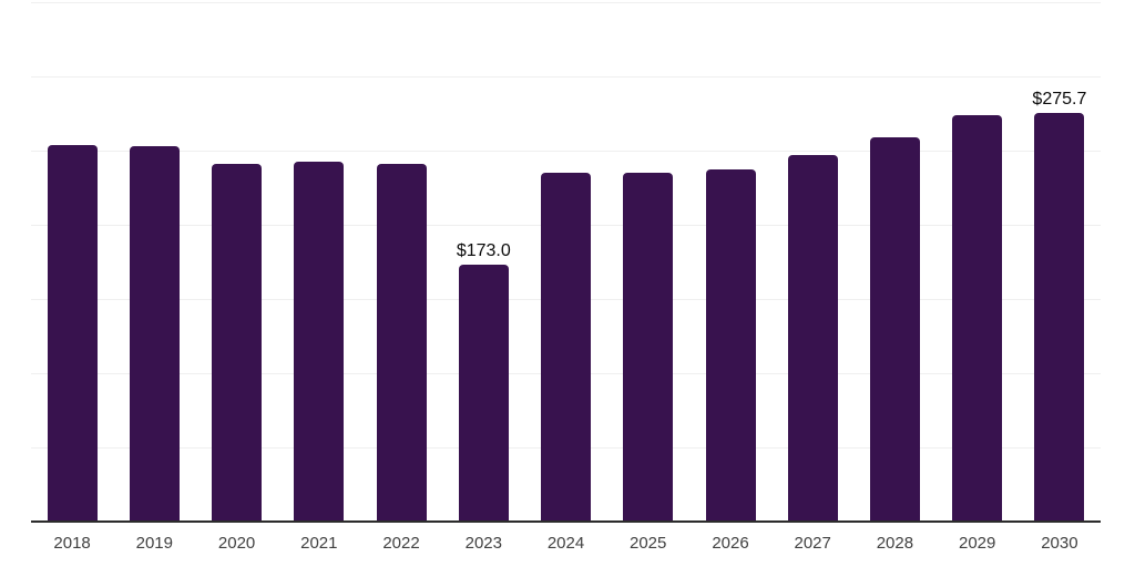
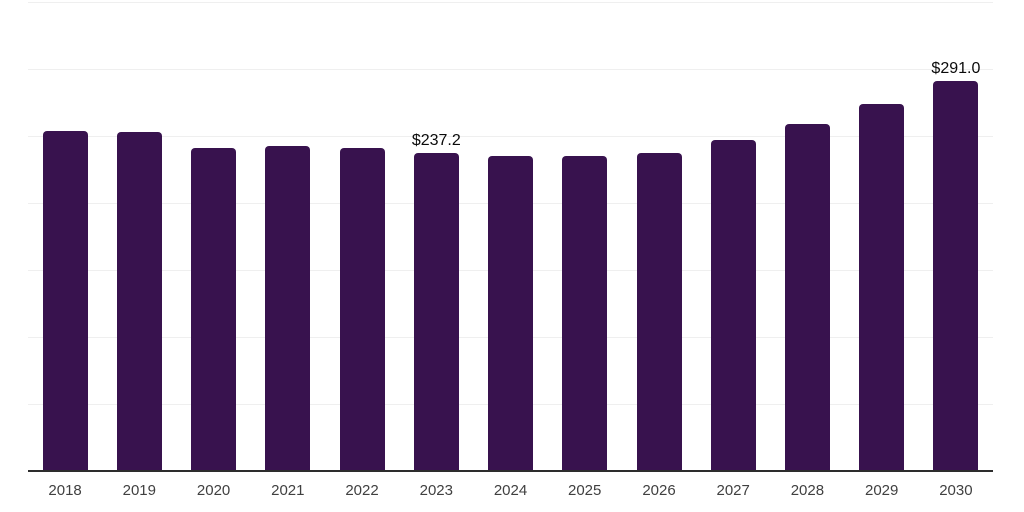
2023: $173.0 -> $237.2
2030: $275.7 -> $291.0
